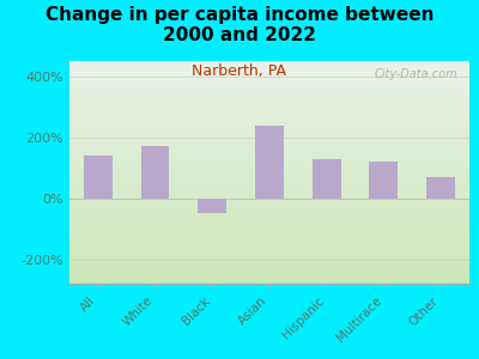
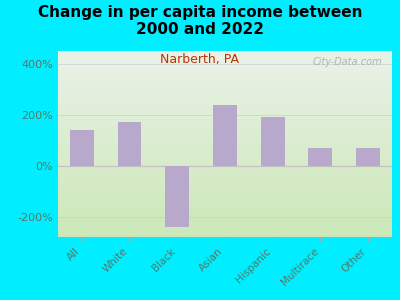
Black: -50% -> -240%
Hispanic: 130% -> 190%
Multirace: 120% -> 70%
